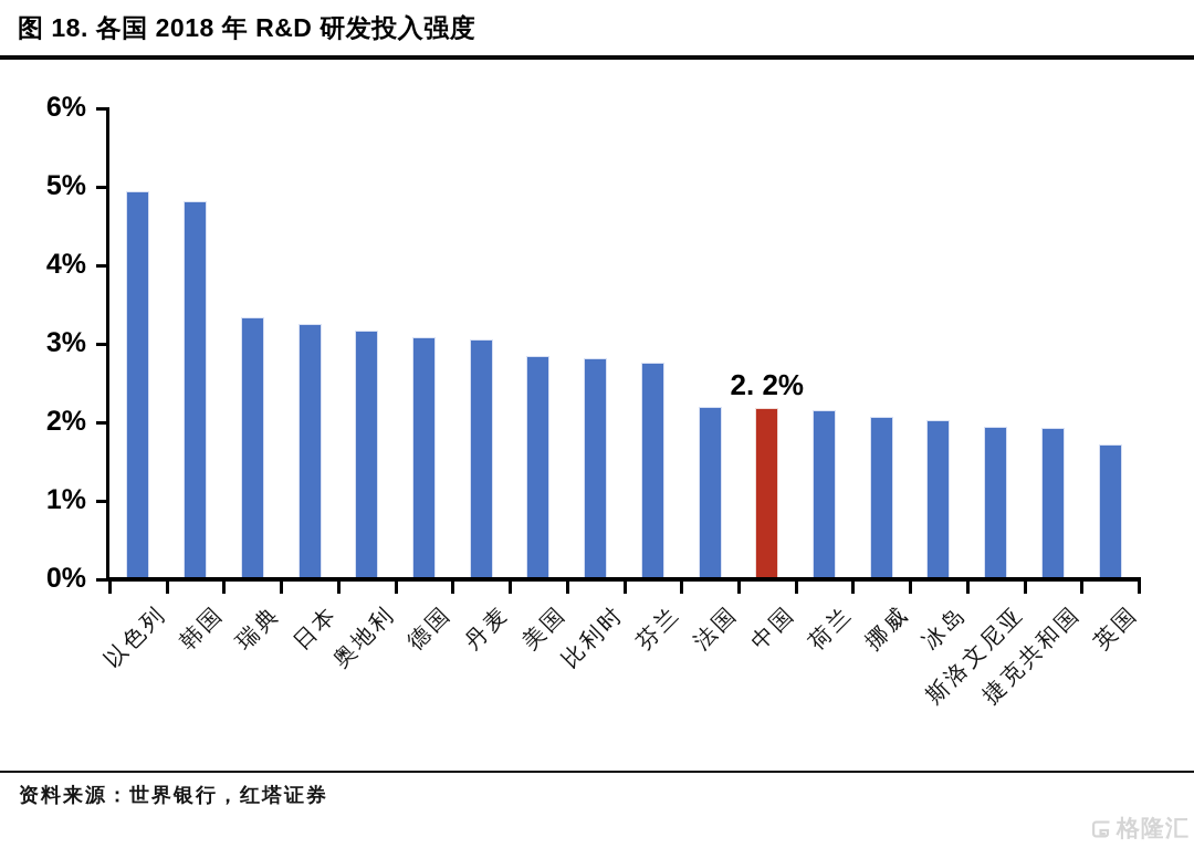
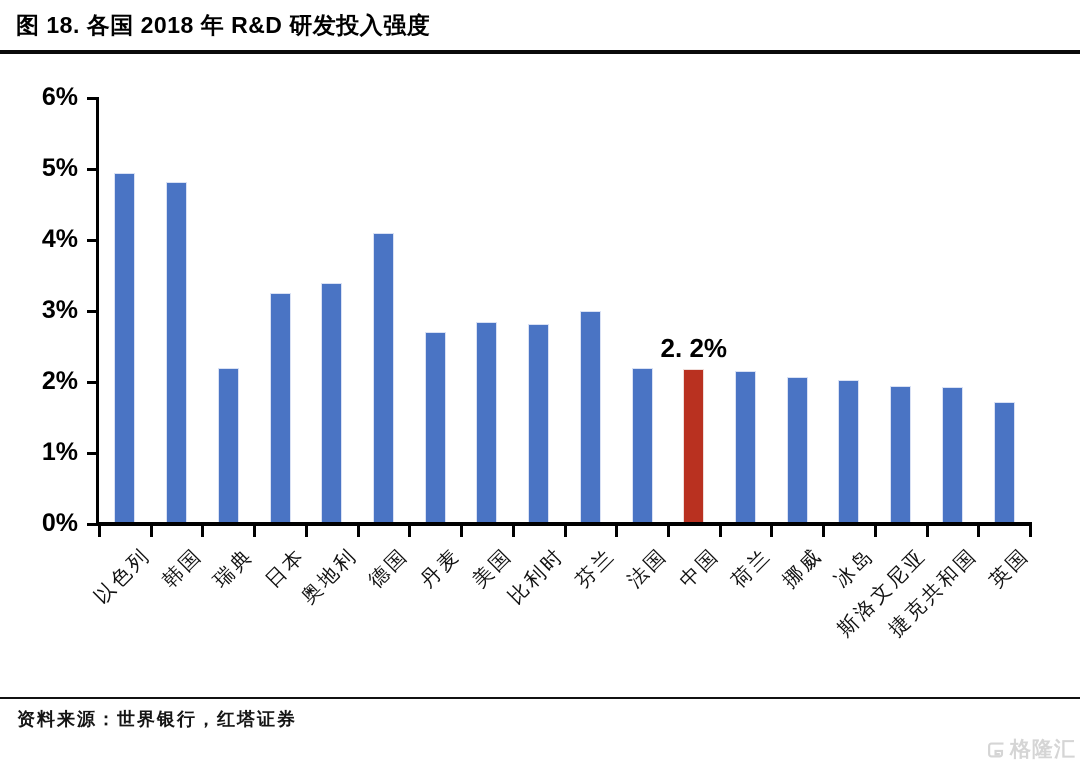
瑞典: 3.3% -> 2.2%
奥地利: 3.2% -> 3.4%
德国: 3.1% -> 4.1%
丹麦: 3.1% -> 2.7%
芬兰: 2.8% -> 3.0%
